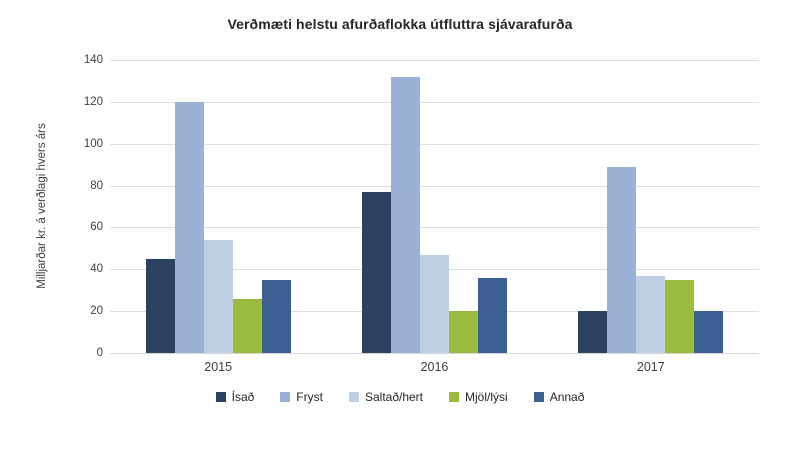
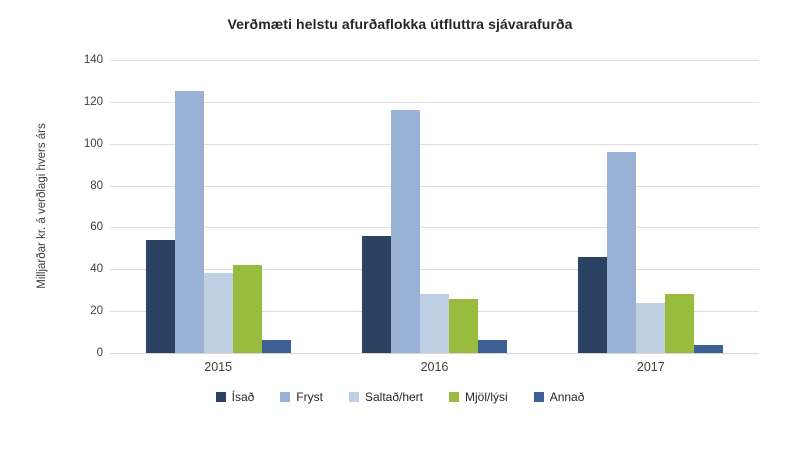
Ísað/2015: 45 -> 54
Fryst/2015: 120 -> 125
Saltað/hert/2015: 54 -> 38
Mjöl/lýsi/2015: 26 -> 42
Annað/2015: 35 -> 6
Ísað/2016: 77 -> 56
Fryst/2016: 132 -> 116
Saltað/hert/2016: 47 -> 28
Mjöl/lýsi/2016: 20 -> 26
Annað/2016: 36 -> 6
Ísað/2017: 20 -> 46
Fryst/2017: 89 -> 96
Saltað/hert/2017: 37 -> 24
Mjöl/lýsi/2017: 35 -> 28
Annað/2017: 20 -> 4
